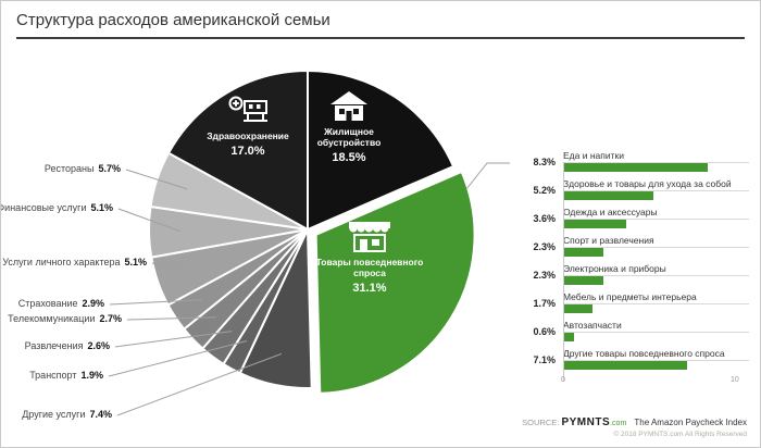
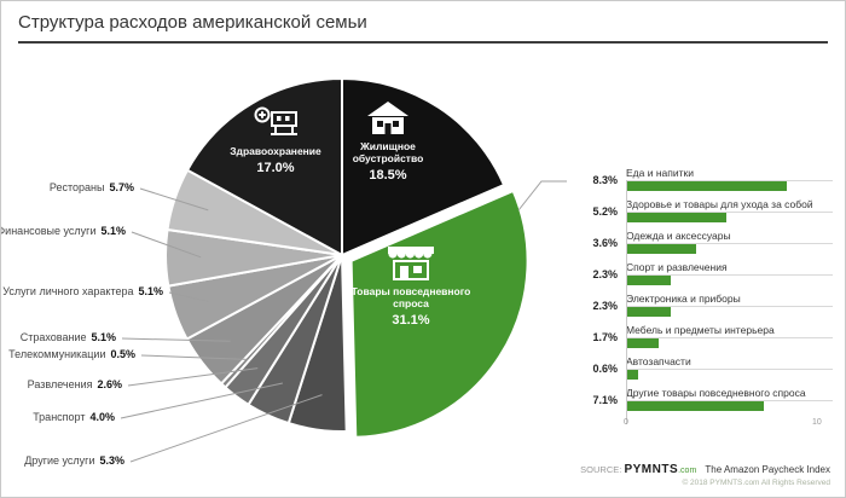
Другие услуги: 7.4% -> 5.3%
Транспорт: 1.9% -> 4.0%
Телекоммуникации: 2.7% -> 0.5%
Страхование: 2.9% -> 5.1%
